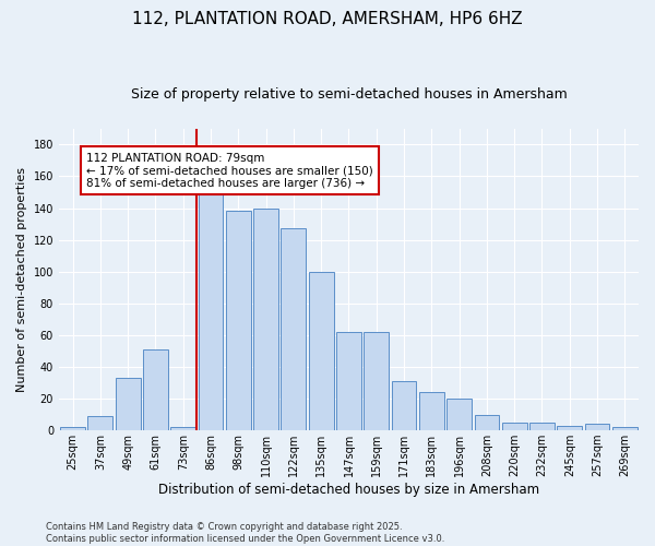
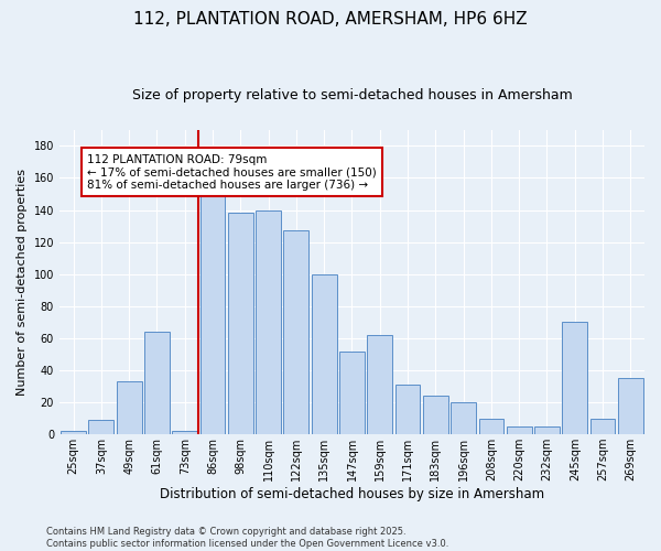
61sqm: 51 -> 64
147sqm: 62 -> 52
245sqm: 3 -> 70
257sqm: 4 -> 10
269sqm: 2 -> 35
